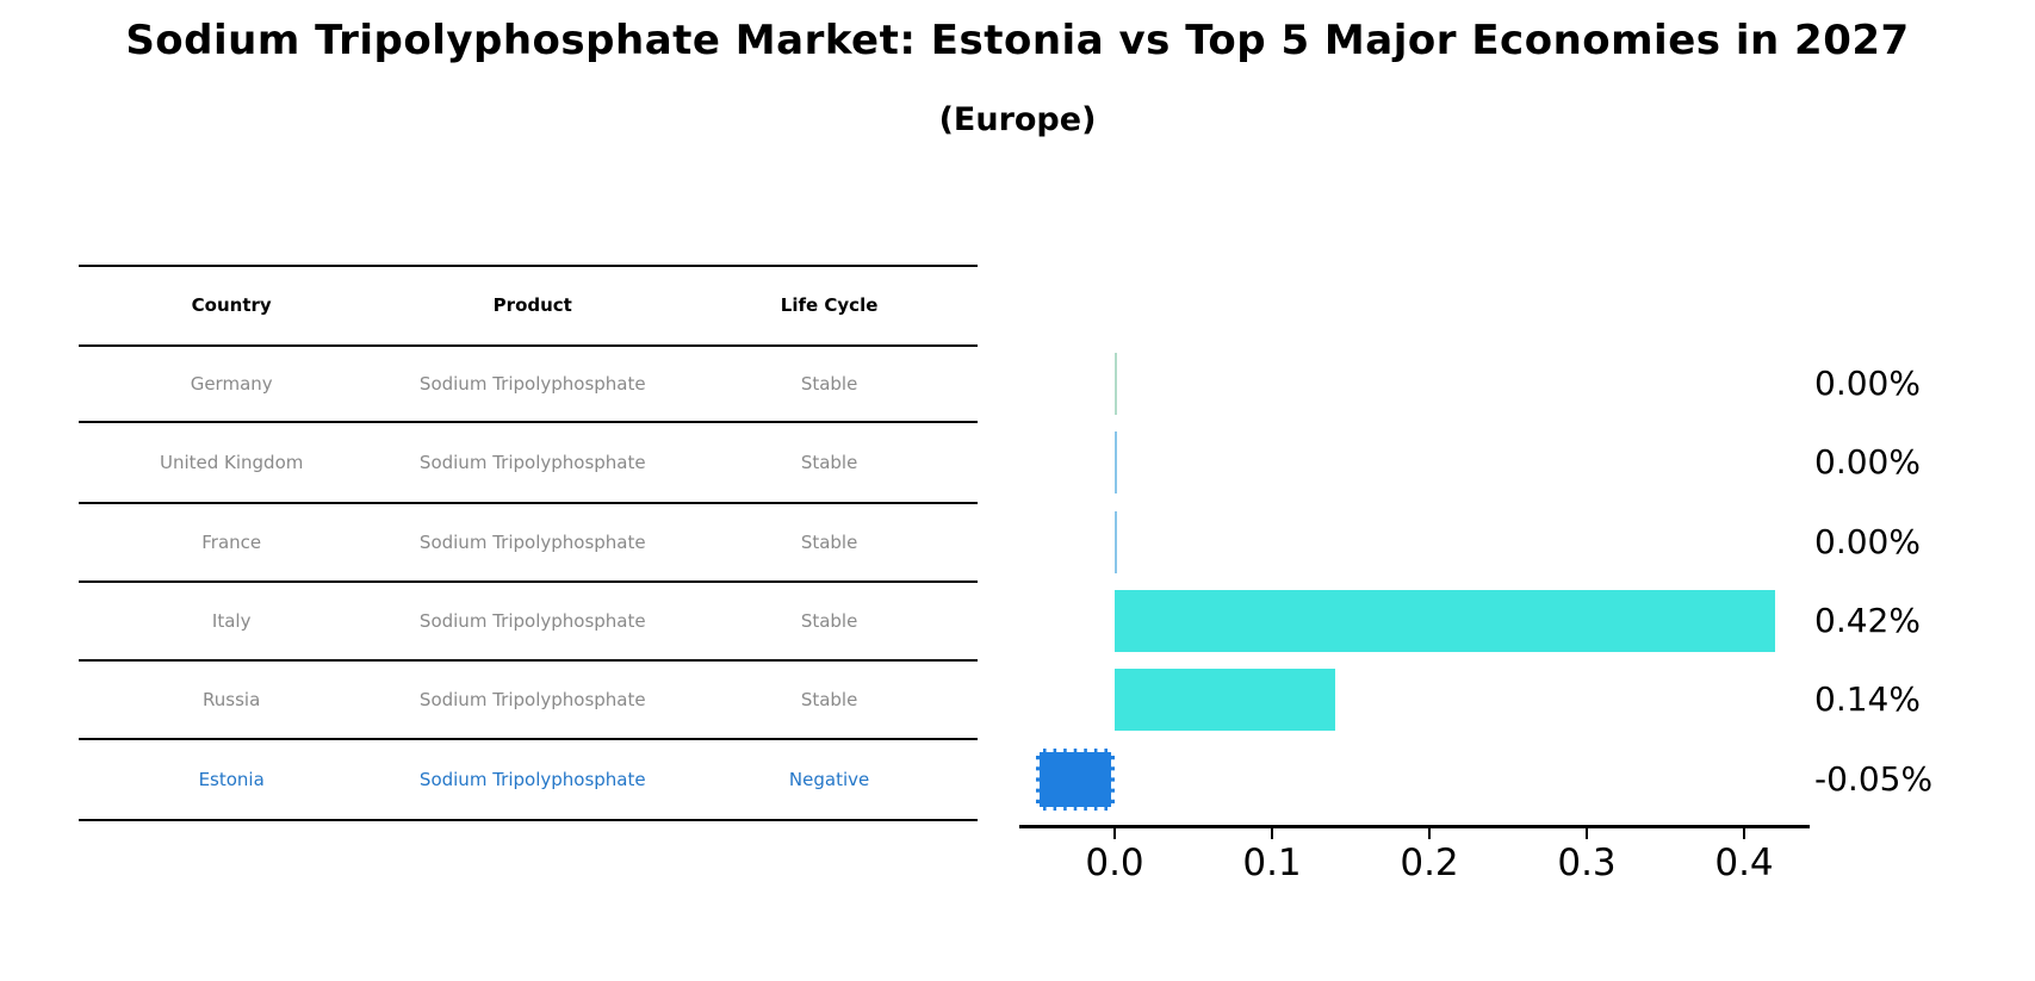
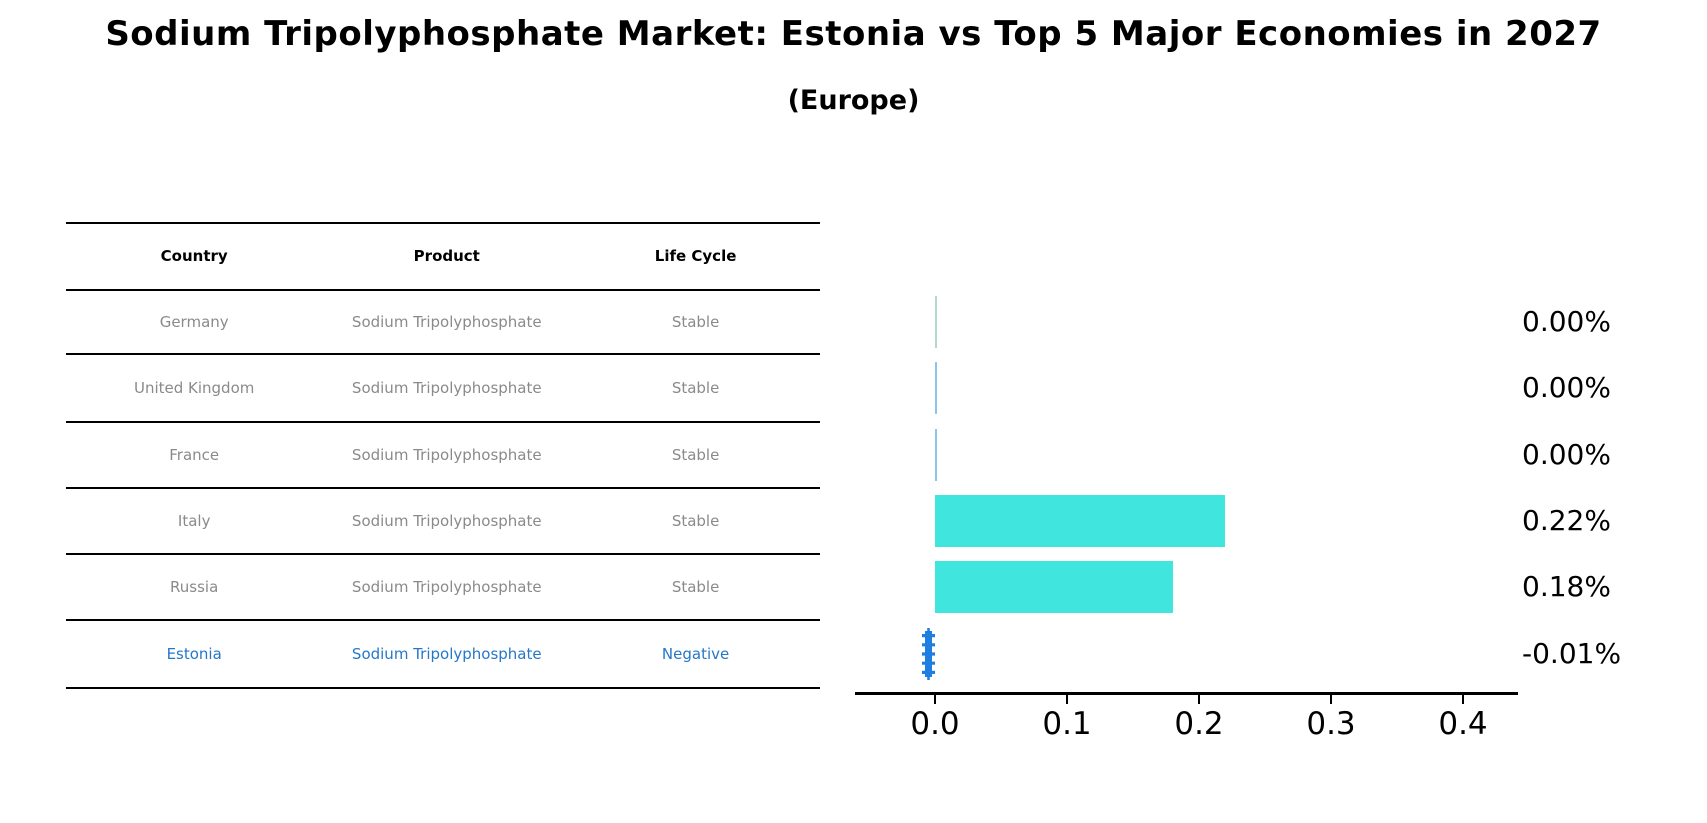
Italy: 0.42% -> 0.22%
Russia: 0.14% -> 0.18%
Estonia: -0.05% -> -0.01%
